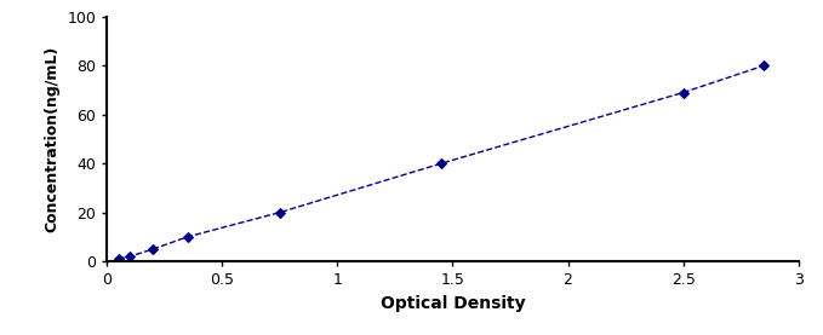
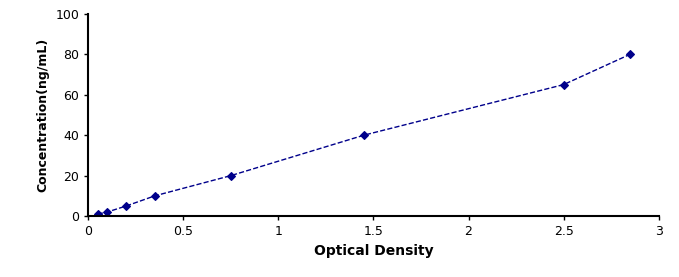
2.5: 69 -> 65
